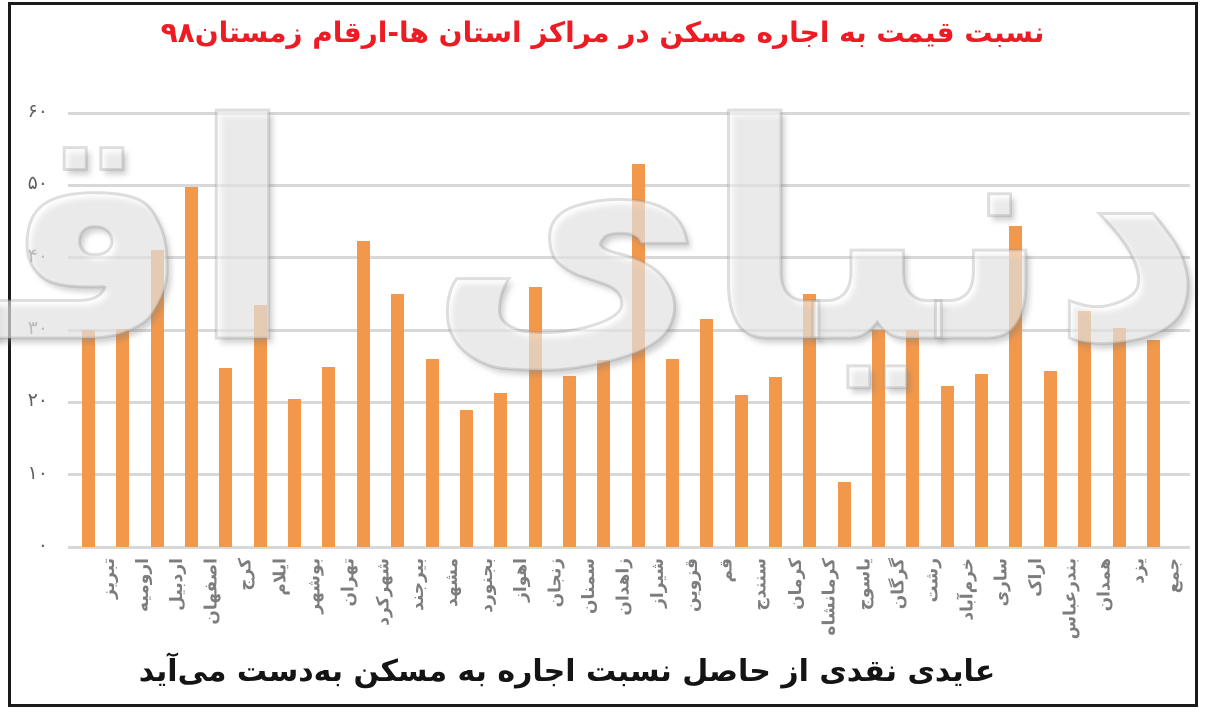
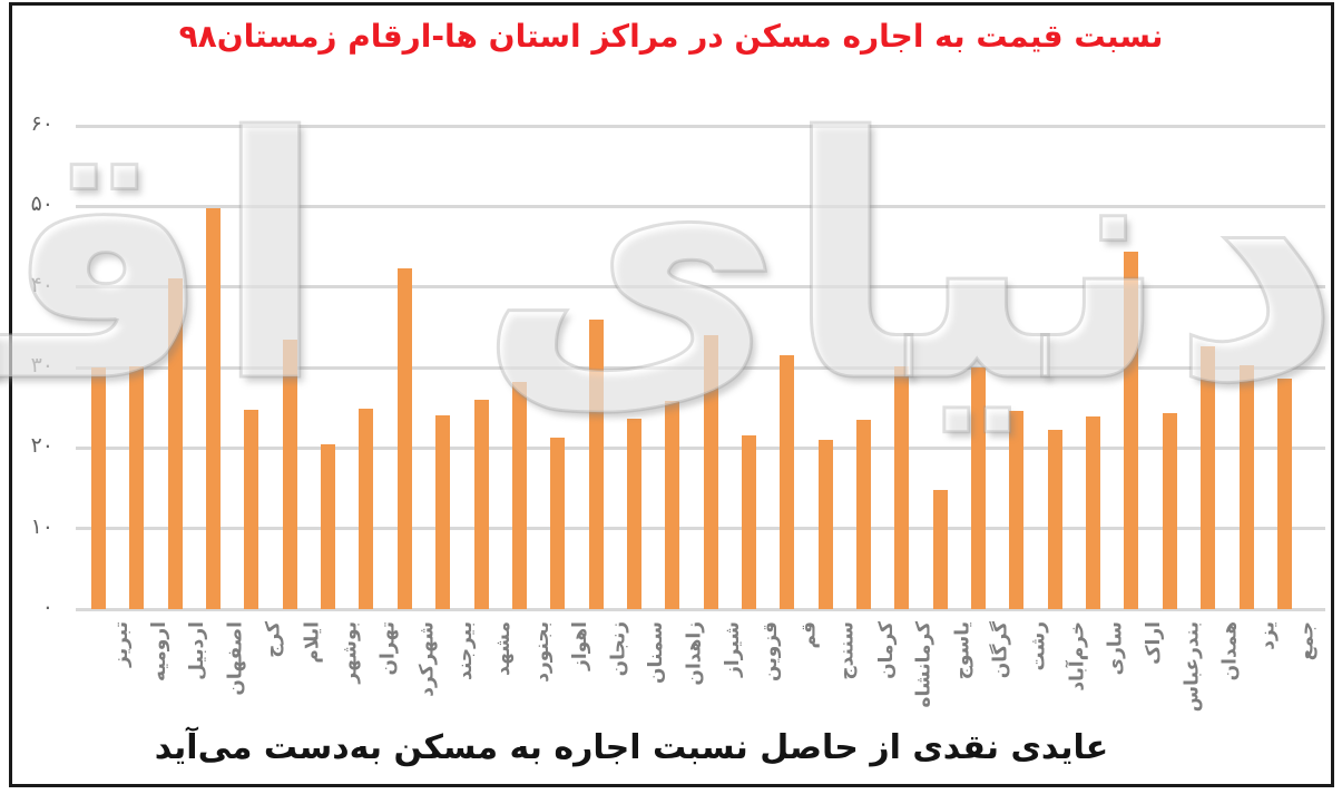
بیرجند: 35 -> 24
بجنورد: 19 -> 28
شیراز: 53 -> 34
قزوین: 26 -> 22
کرمانشاه: 35 -> 30
یاسوج: 9 -> 15
رشت: 30 -> 25
